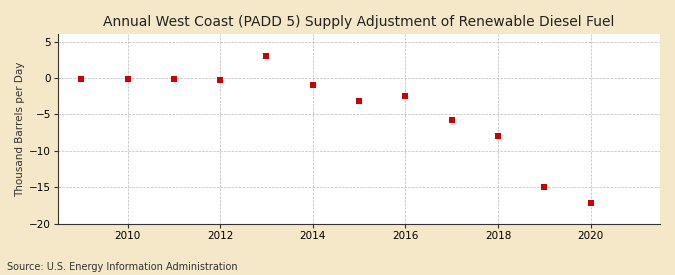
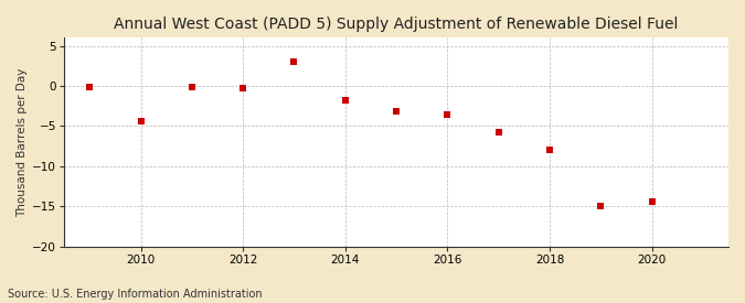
2010: -0.1 -> -4.4
2014: -1.0 -> -1.8
2016: -2.5 -> -3.6
2020: -17.2 -> -14.4
